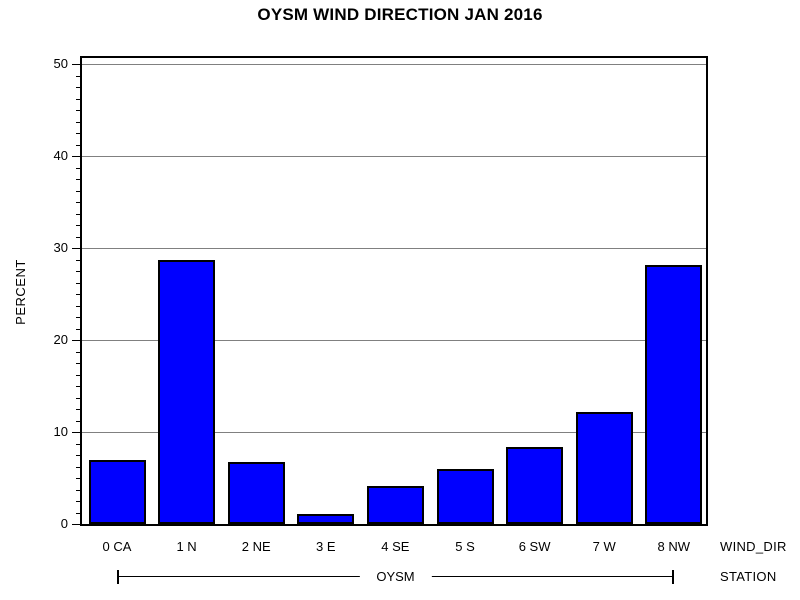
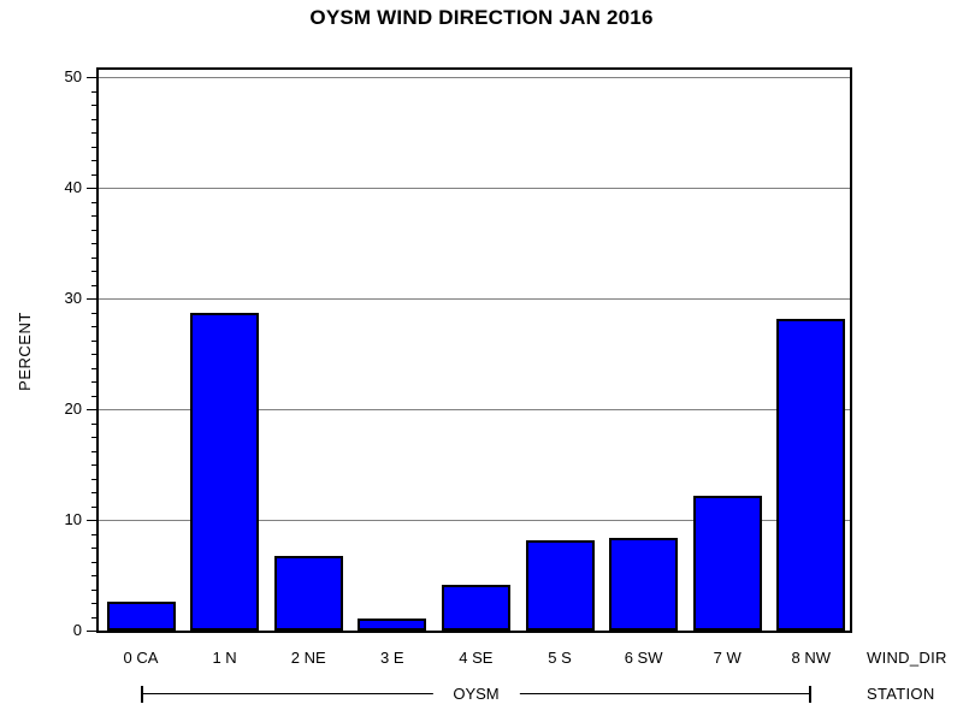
0 CA: 7 -> 3
5 S: 6 -> 8
